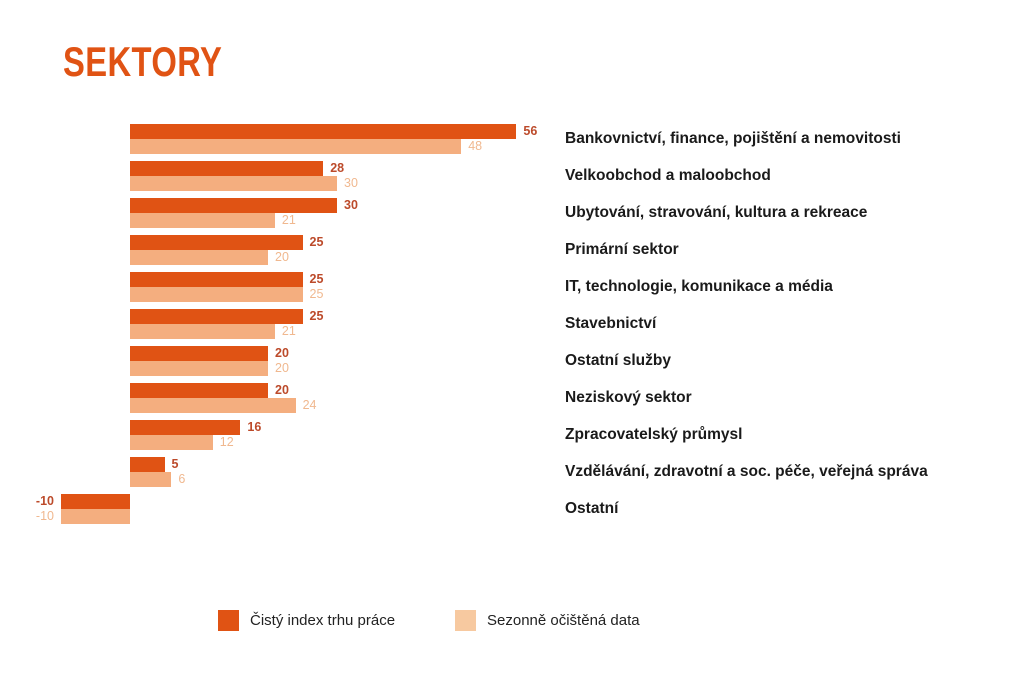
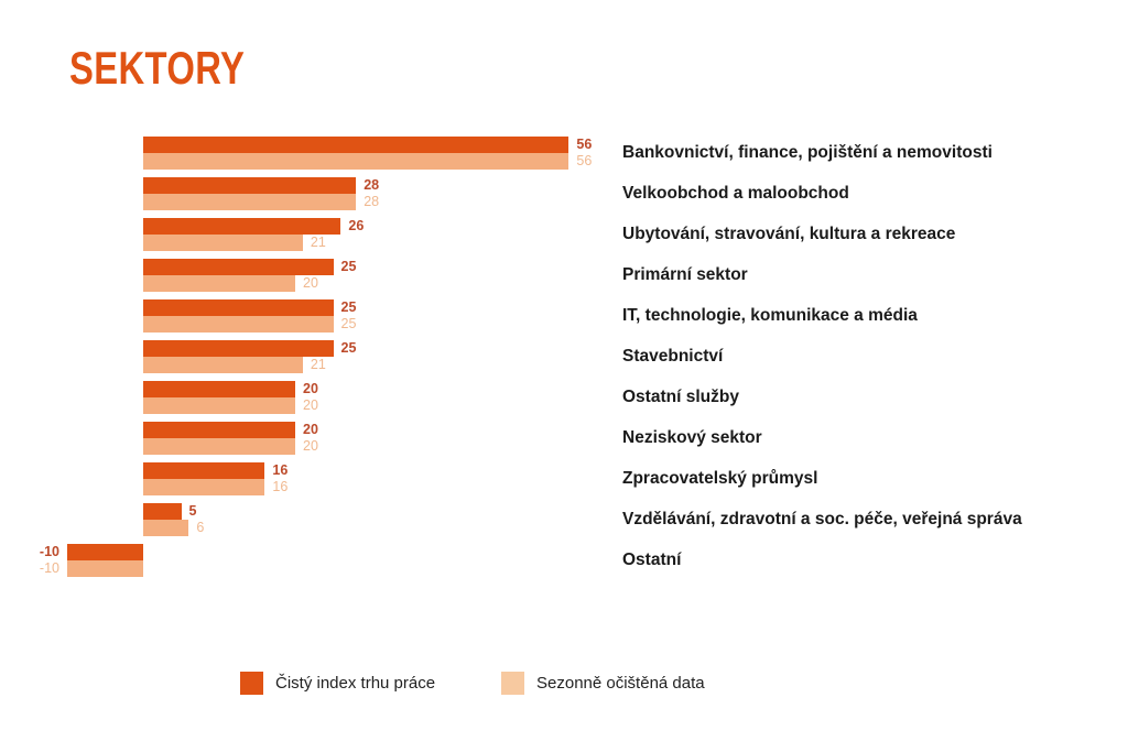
Sezonně očištěná data/Bankovnictví, finance, pojištění a nemovitosti: 48 -> 56
Sezonně očištěná data/Velkoobchod a maloobchod: 30 -> 28
Čistý index trhu práce/Ubytování, stravování, kultura a rekreace: 30 -> 26
Sezonně očištěná data/Neziskový sektor: 24 -> 20
Sezonně očištěná data/Zpracovatelský průmysl: 12 -> 16
